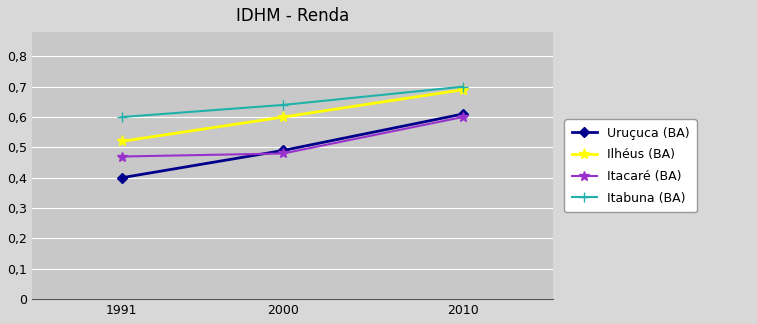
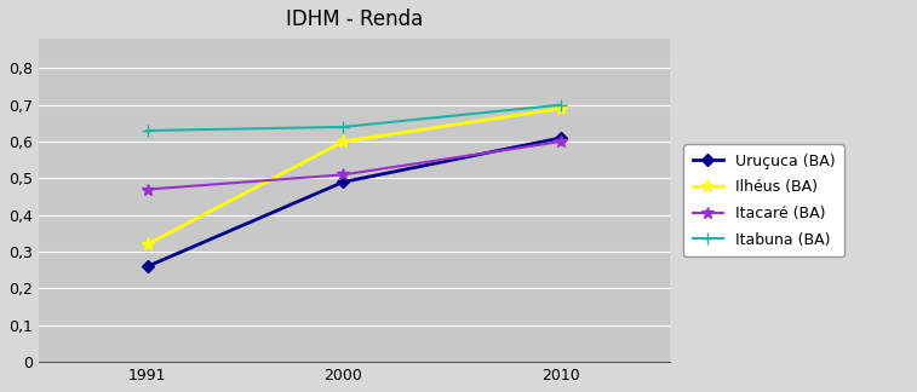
Uruçuca (BA)/1991: 0,40 -> 0,26
Ilhéus (BA)/1991: 0,52 -> 0,32
Itabuna (BA)/1991: 0,60 -> 0,63
Itacaré (BA)/2000: 0,48 -> 0,51
